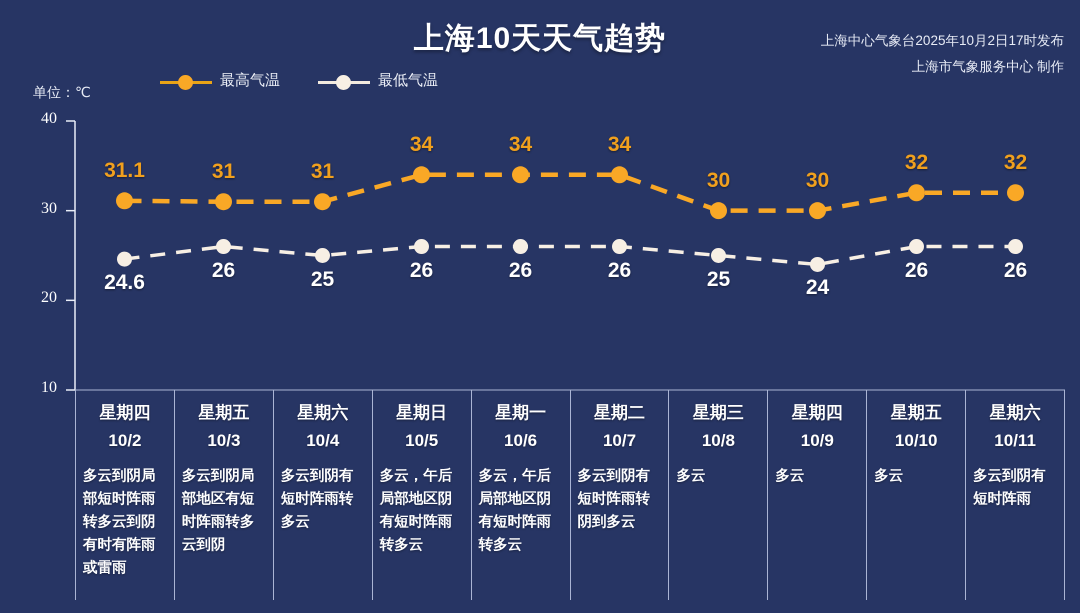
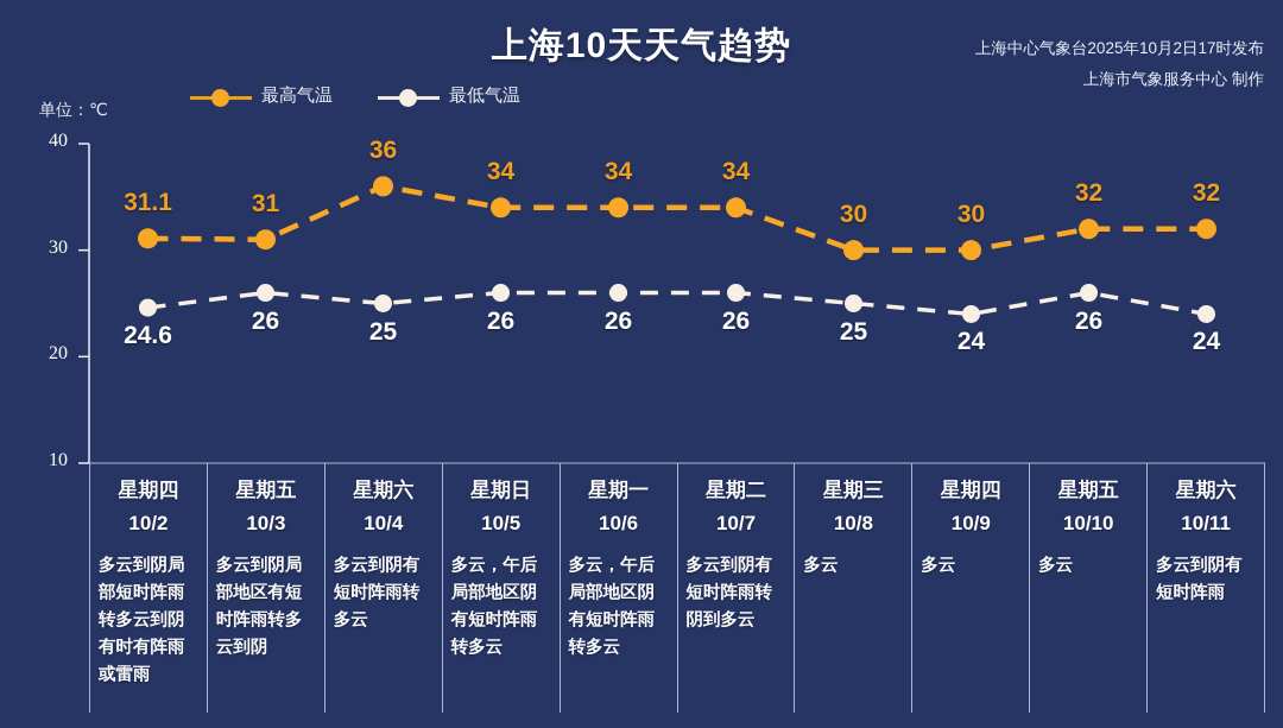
最高气温/10/4: 31 -> 36
最低气温/10/11: 26 -> 24
